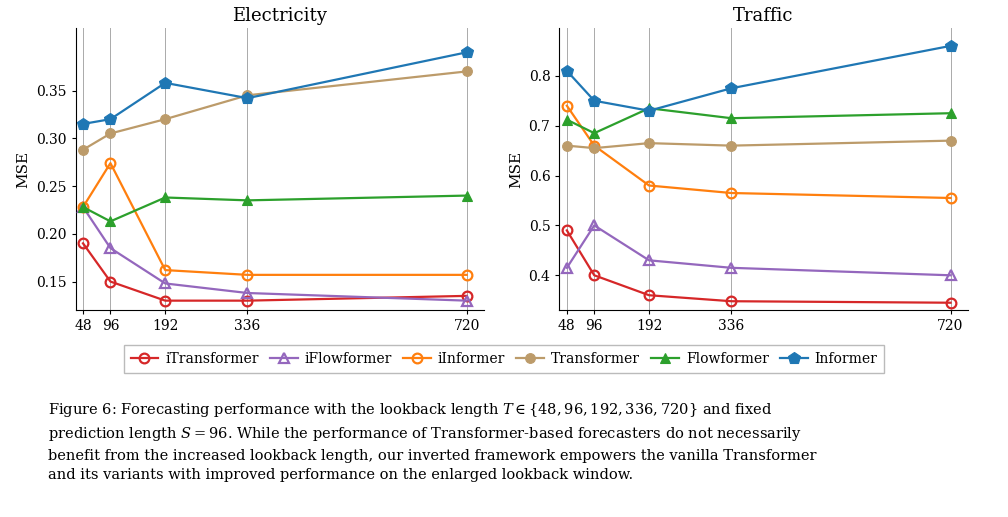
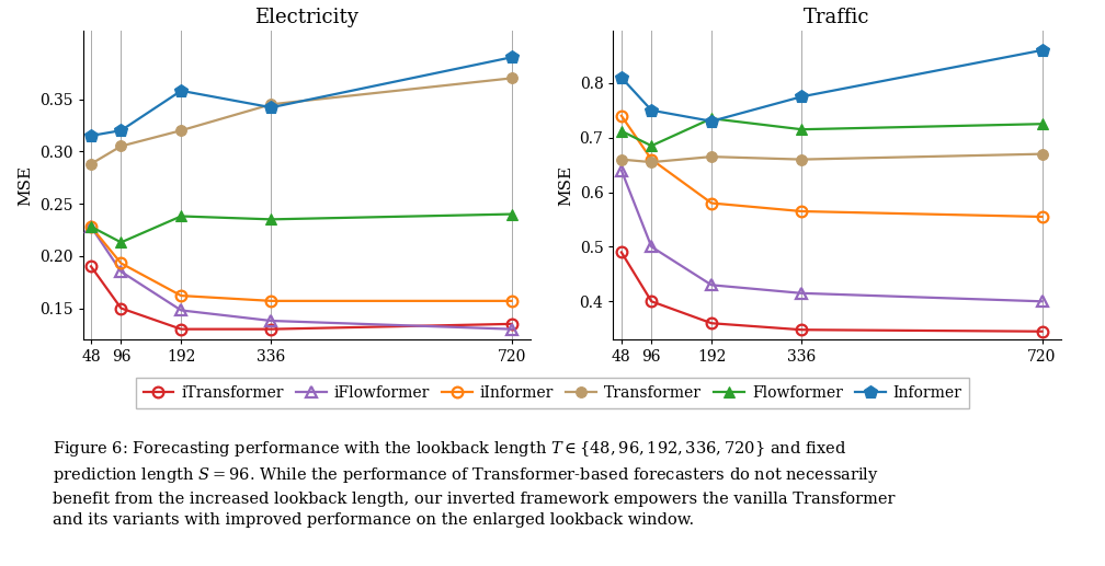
Electricity/iInformer/96: 0.274 -> 0.193
Traffic/iFlowformer/48: 0.415 -> 0.640
